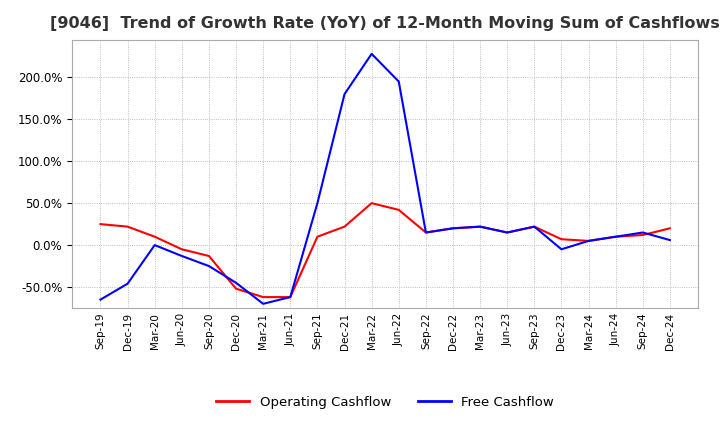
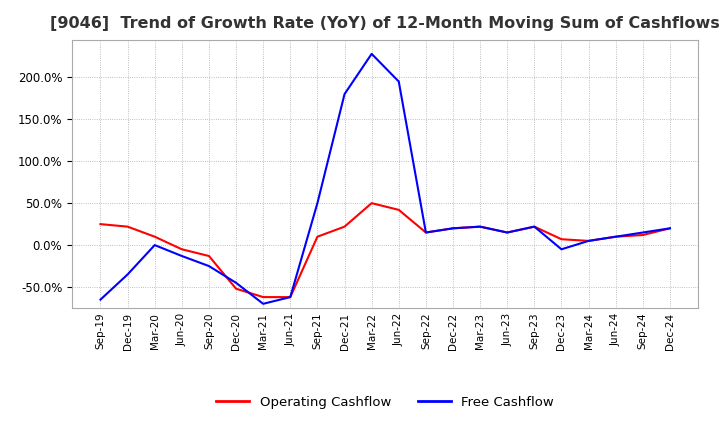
Free Cashflow/Dec-19: -46% -> -35%
Free Cashflow/Dec-24: 6% -> 20%
